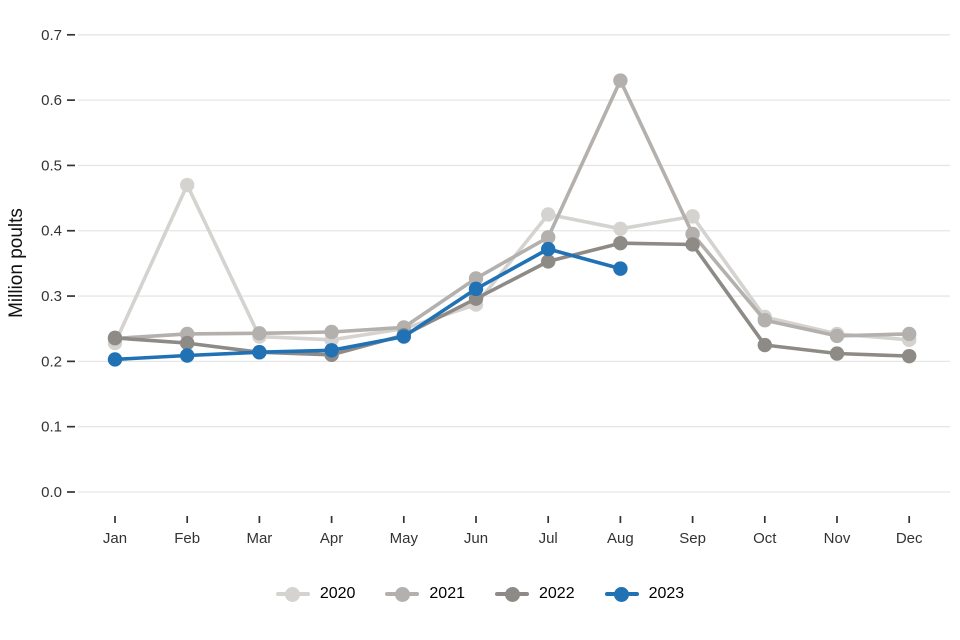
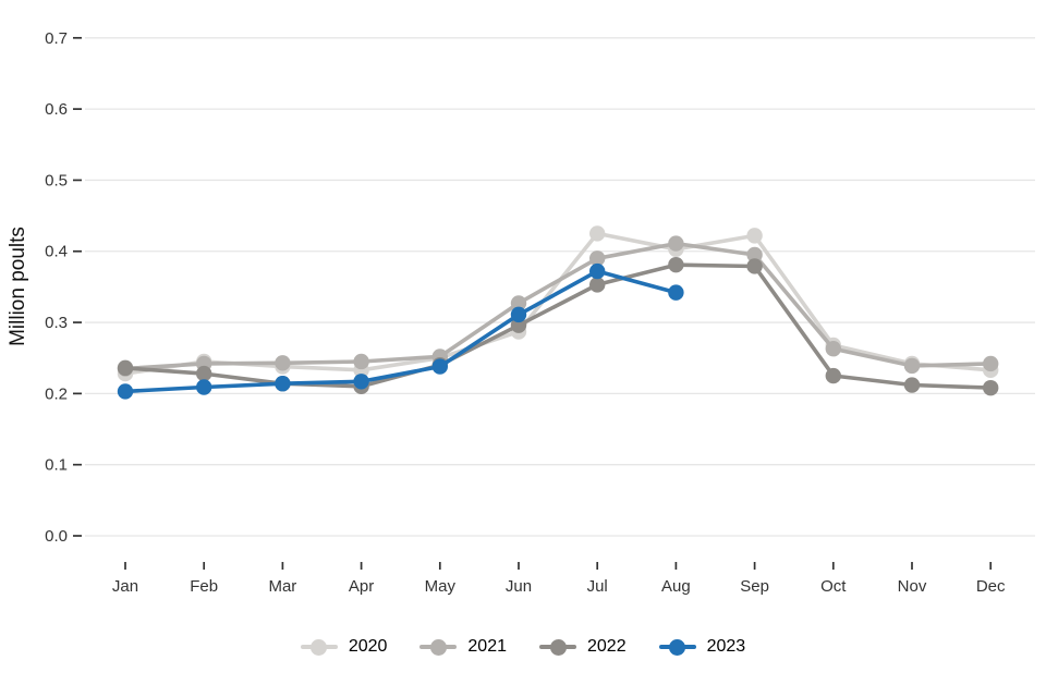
2020/Feb: 0.47 -> 0.24
2021/Aug: 0.63 -> 0.41
